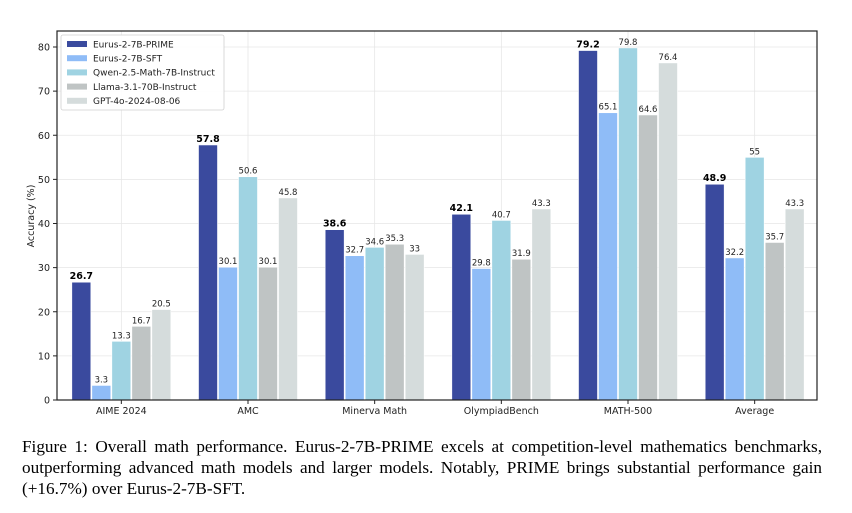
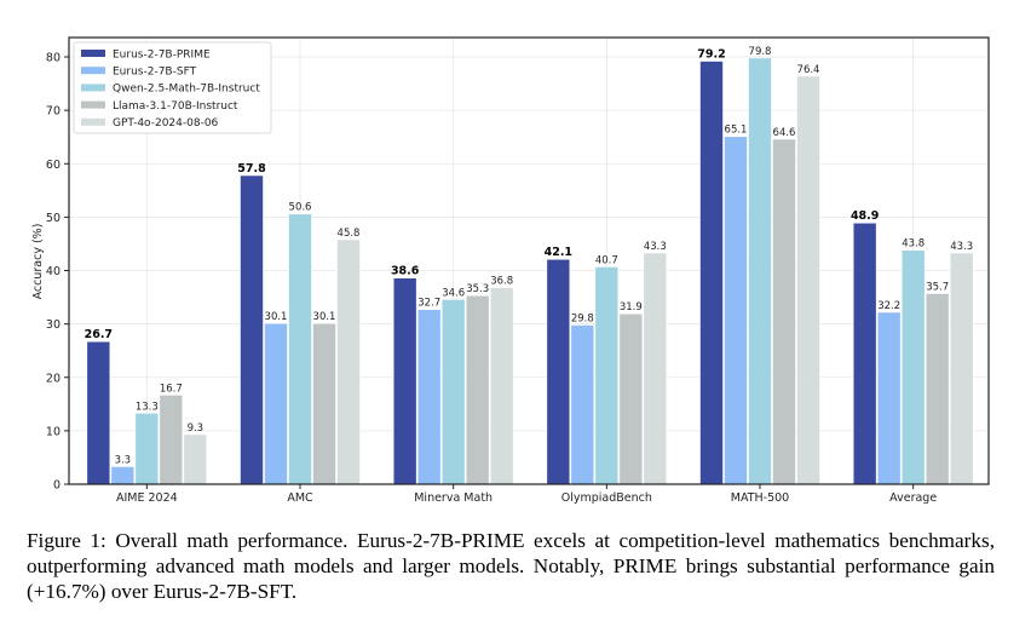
GPT-4o-2024-08-06/AIME 2024: 20.5 -> 9.3
GPT-4o-2024-08-06/Minerva Math: 33 -> 36.8
Qwen-2.5-Math-7B-Instruct/Average: 55 -> 43.8
